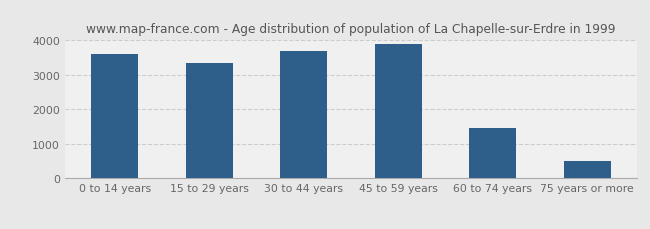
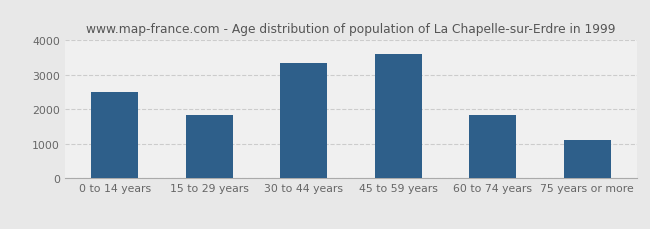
0 to 14 years: 3600 -> 2500
15 to 29 years: 3350 -> 1850
30 to 44 years: 3700 -> 3350
45 to 59 years: 3900 -> 3600
60 to 74 years: 1450 -> 1850
75 years or more: 500 -> 1100
